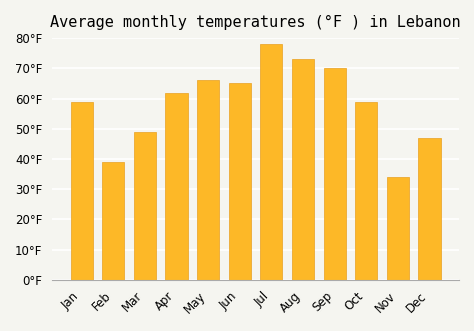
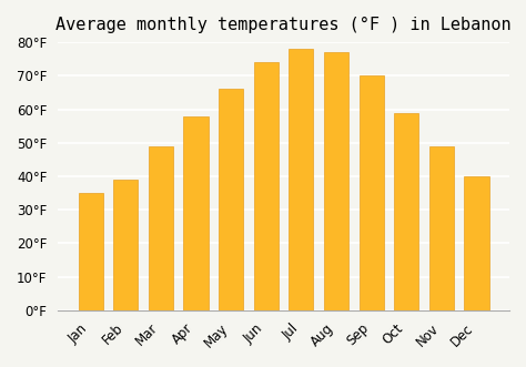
Jan: 59°F -> 35°F
Apr: 62°F -> 58°F
Jun: 65°F -> 74°F
Aug: 73°F -> 77°F
Nov: 34°F -> 49°F
Dec: 47°F -> 40°F
